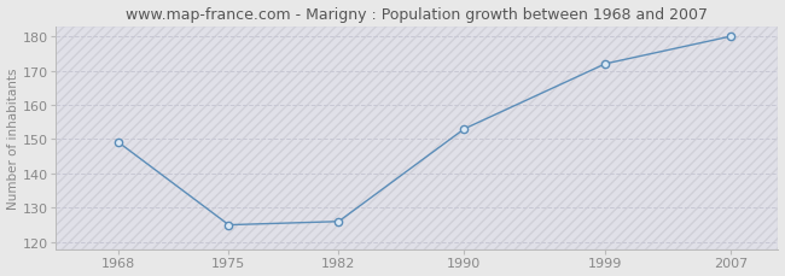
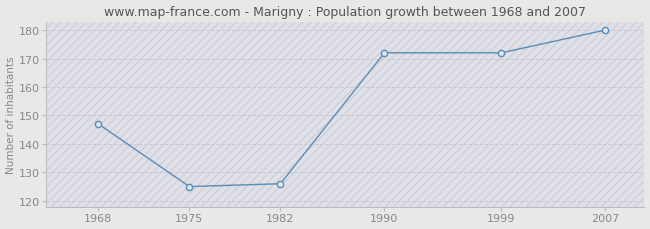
1968: 149 -> 147
1990: 153 -> 172
